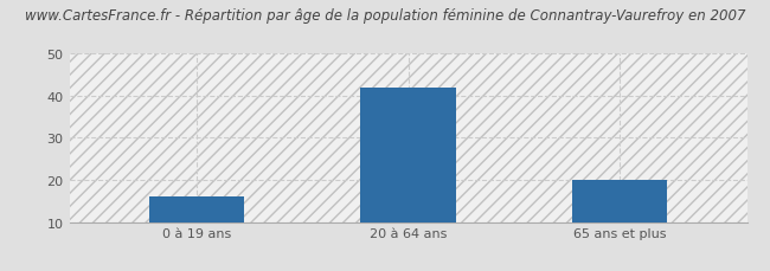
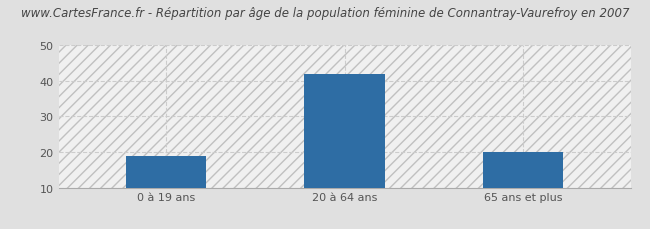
0 à 19 ans: 16 -> 19
